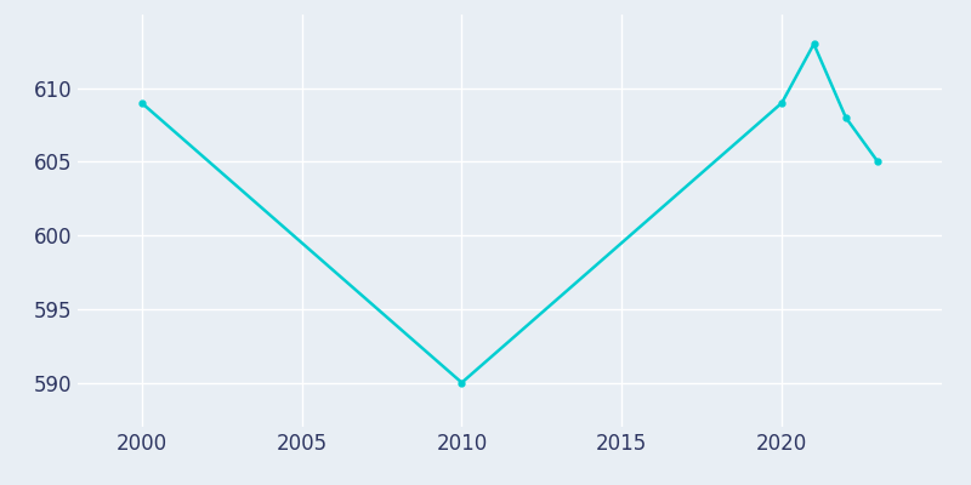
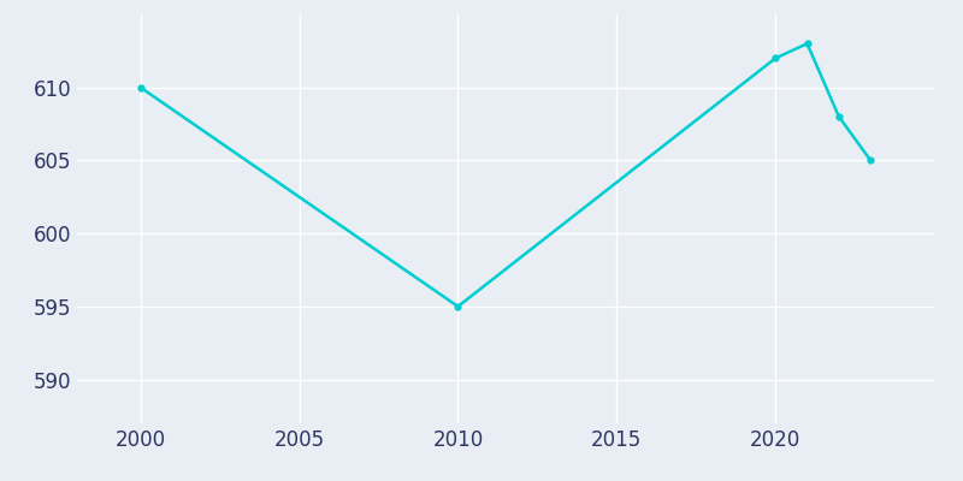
2000: 609 -> 610
2010: 590 -> 595
2020: 609 -> 612
